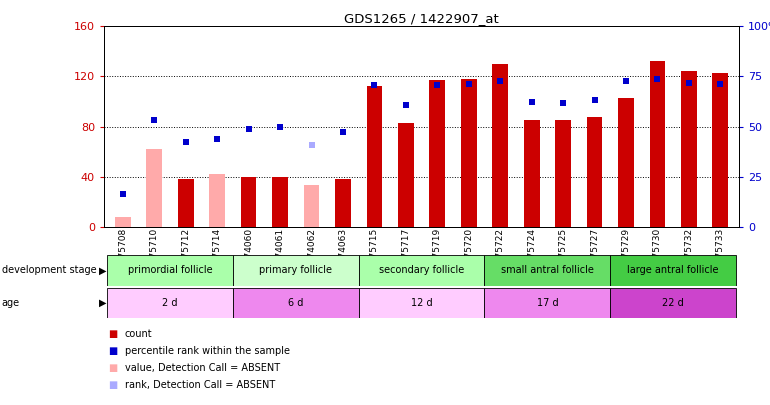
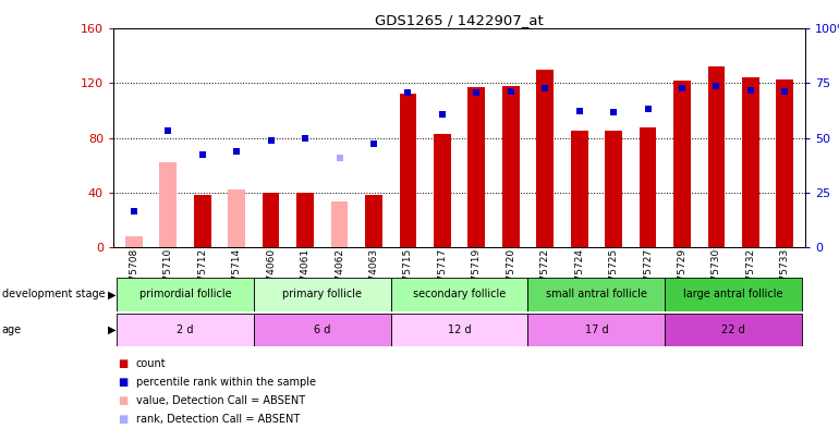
GSM75729: 103 -> 122
